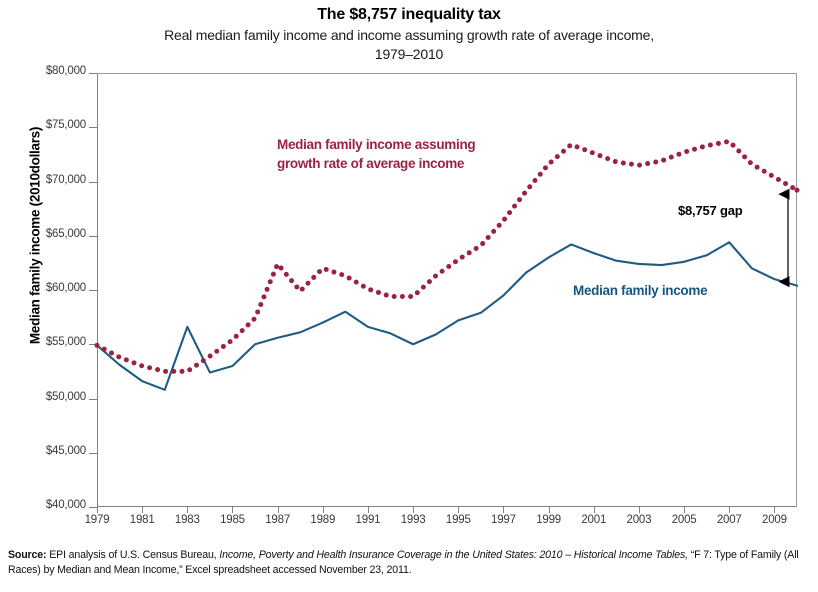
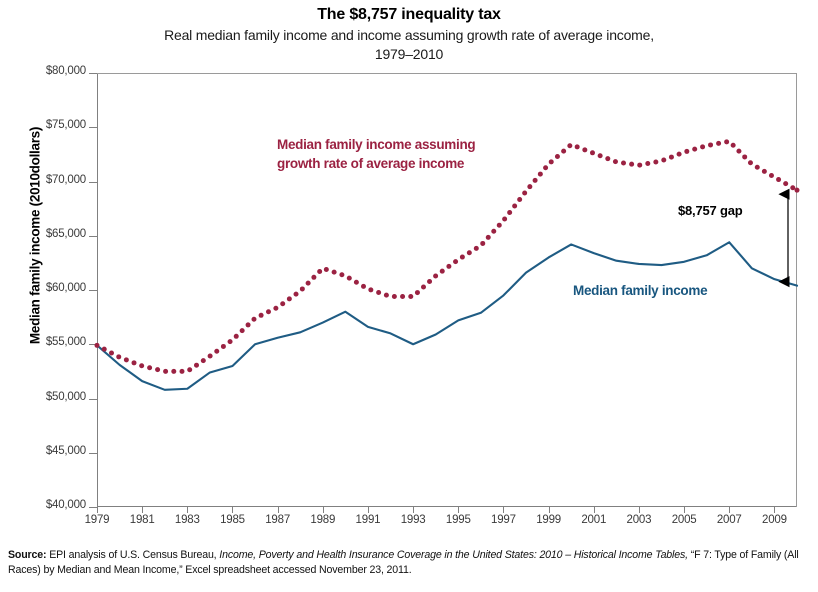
Median family income/1983: $56600 -> $50900
Median family income assuming growth rate of average income/1987: $62400 -> $58400
